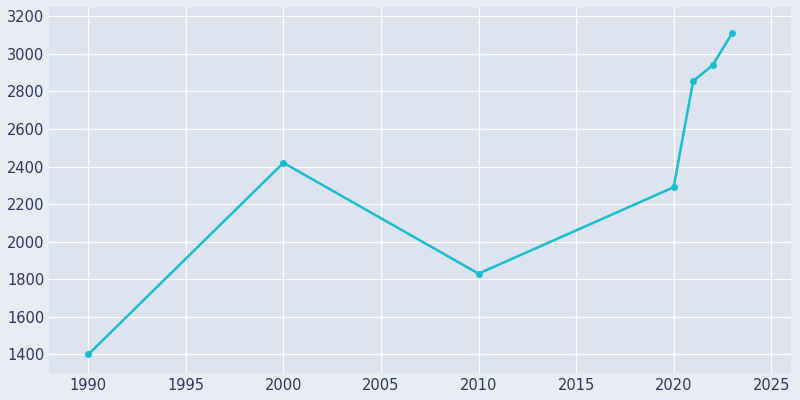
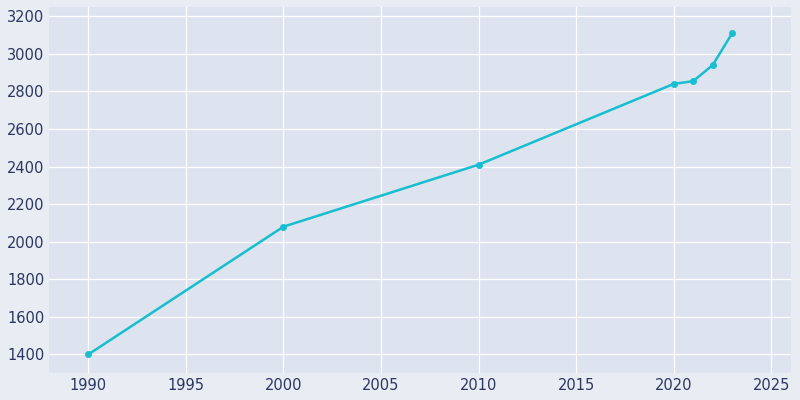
2000: 2420 -> 2080
2010: 1830 -> 2410
2020: 2290 -> 2840
